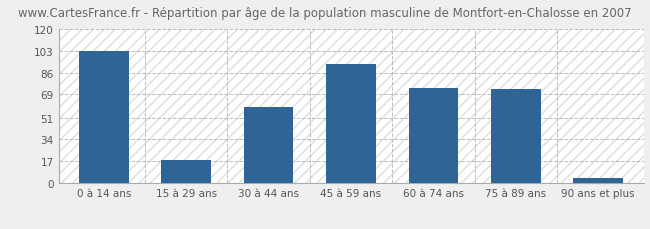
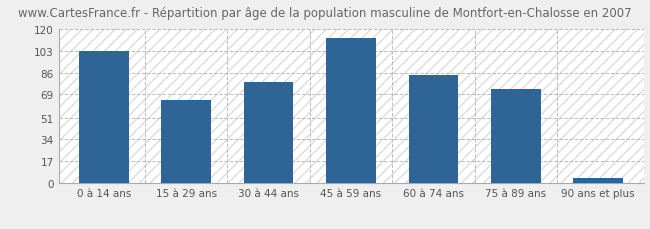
15 à 29 ans: 18 -> 65
30 à 44 ans: 59 -> 79
45 à 59 ans: 93 -> 113
60 à 74 ans: 74 -> 84
